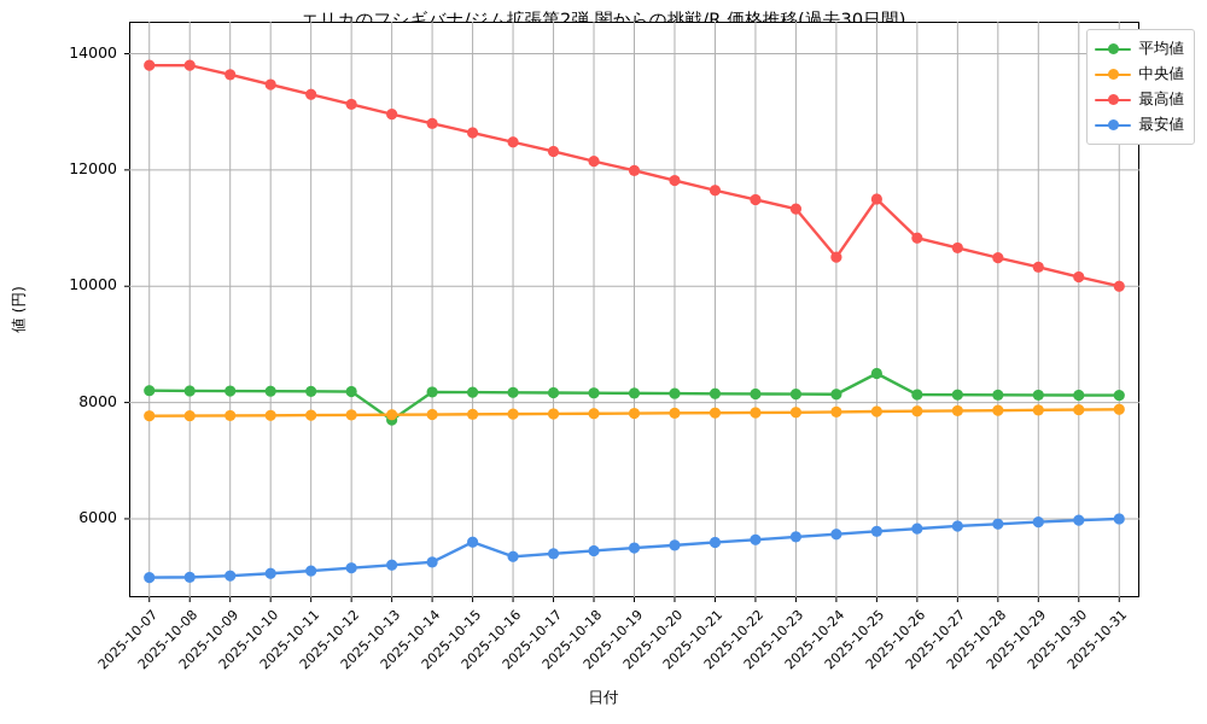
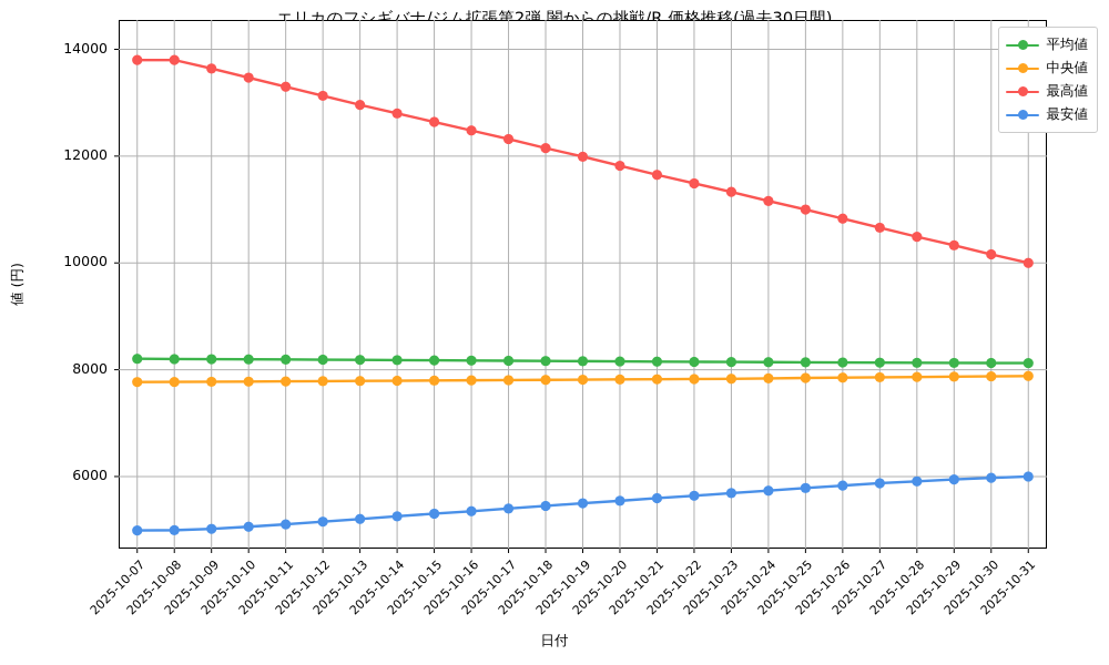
平均値/2025-10-13: 7700 -> 8200
最安値/2025-10-15: 5600 -> 5300
最高値/2025-10-24: 10500 -> 11200
平均値/2025-10-25: 8500 -> 8100
最高値/2025-10-25: 11500 -> 11000
